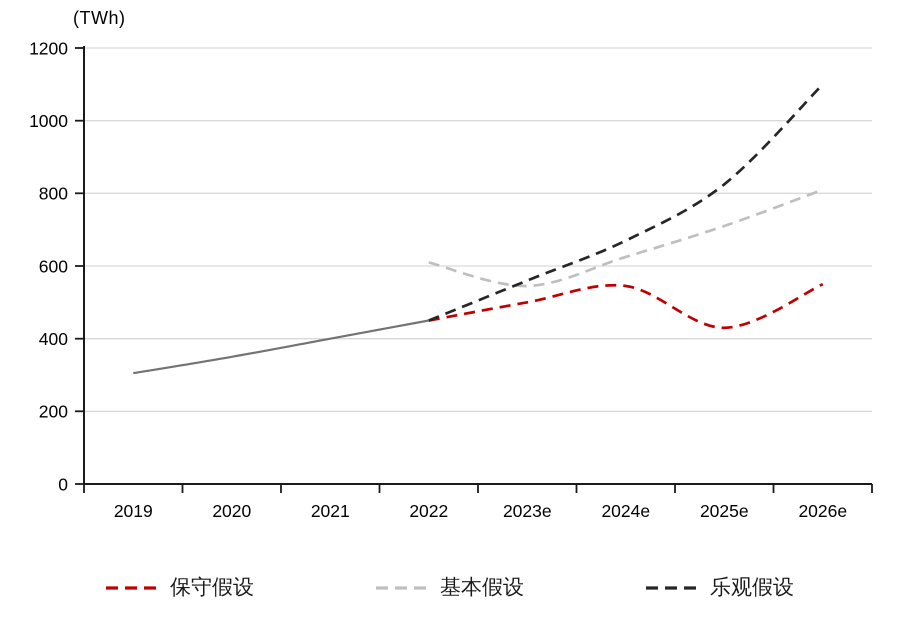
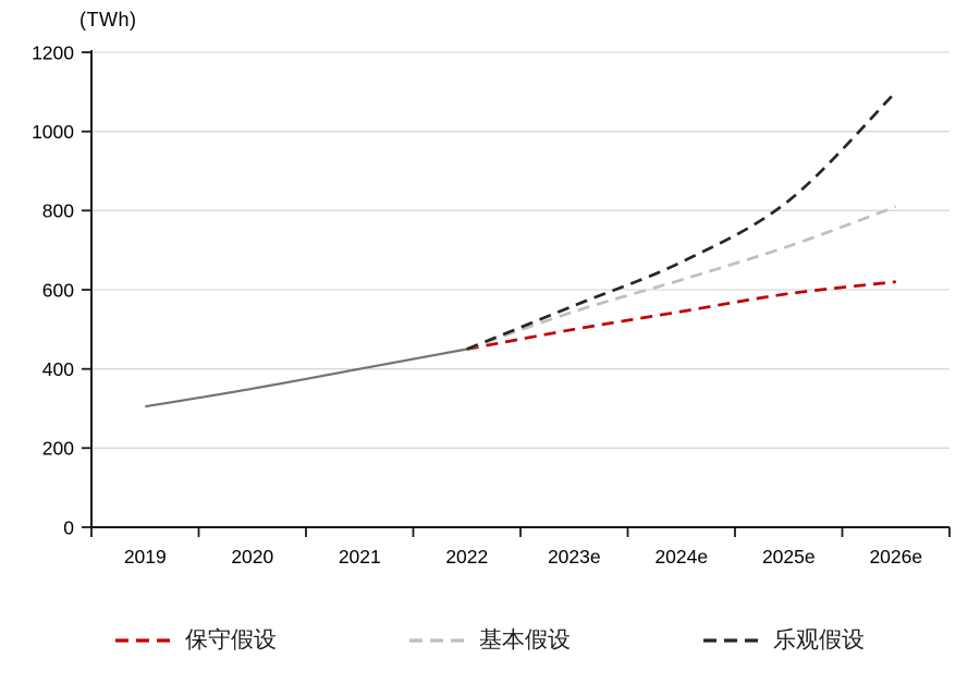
基本假设/2022: 610 -> 450
保守假设/2025e: 430 -> 590
保守假设/2026e: 550 -> 620
